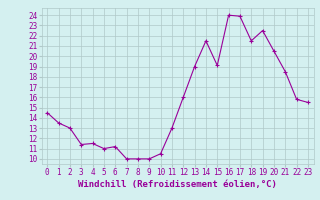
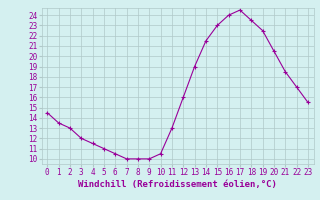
3: 11.4 -> 12.0
6: 11.2 -> 10.5
15: 19.1 -> 23.0
17: 23.9 -> 24.5
18: 21.5 -> 23.5
22: 15.8 -> 17.0
